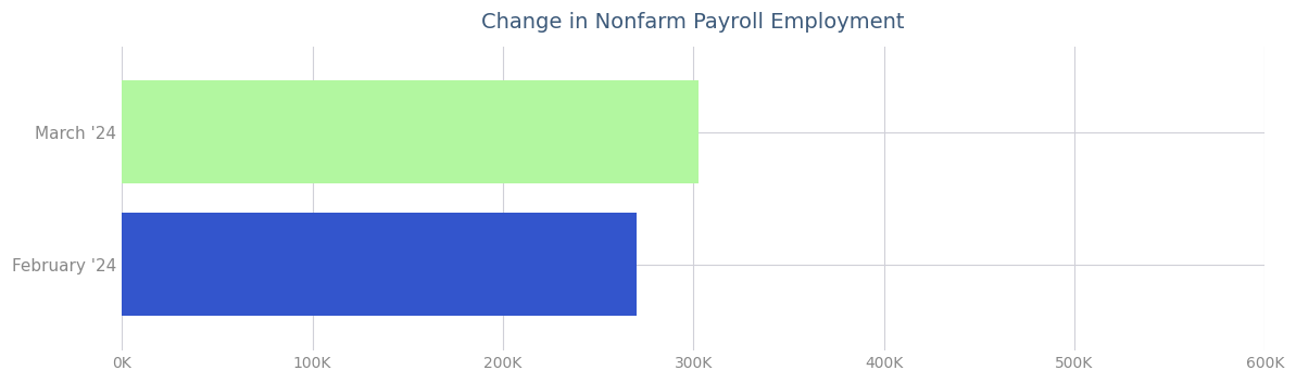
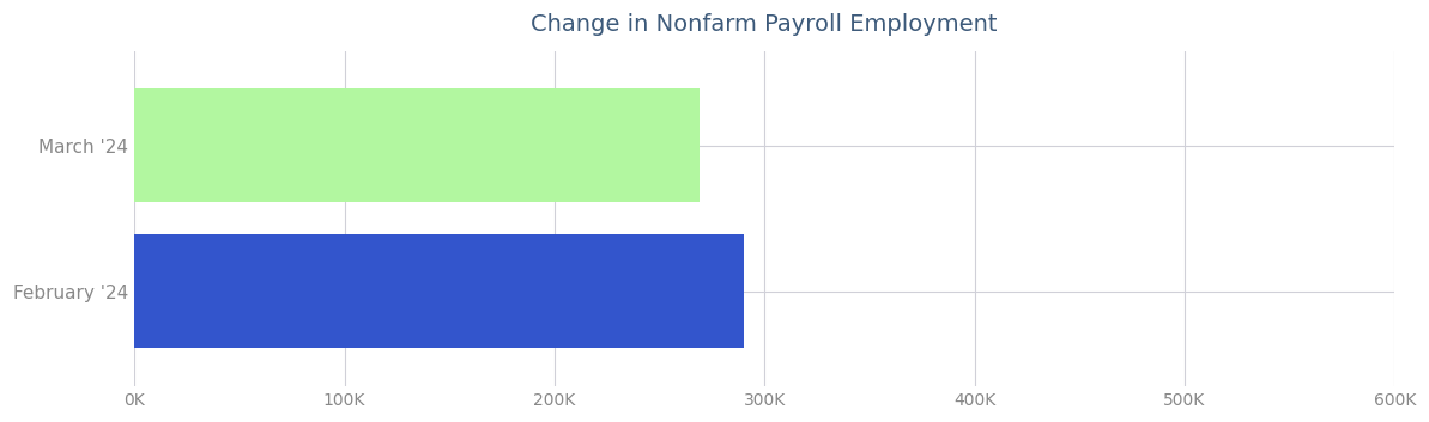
March '24: 303K -> 269K
February '24: 270K -> 290K
